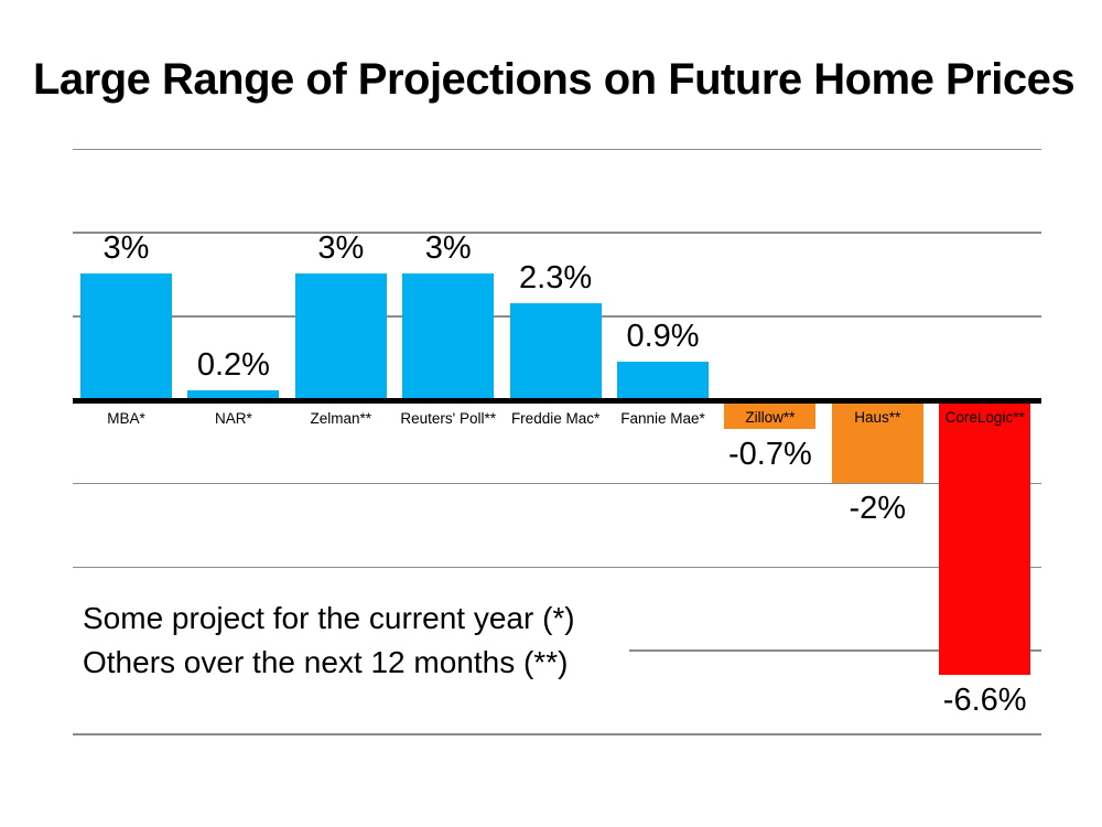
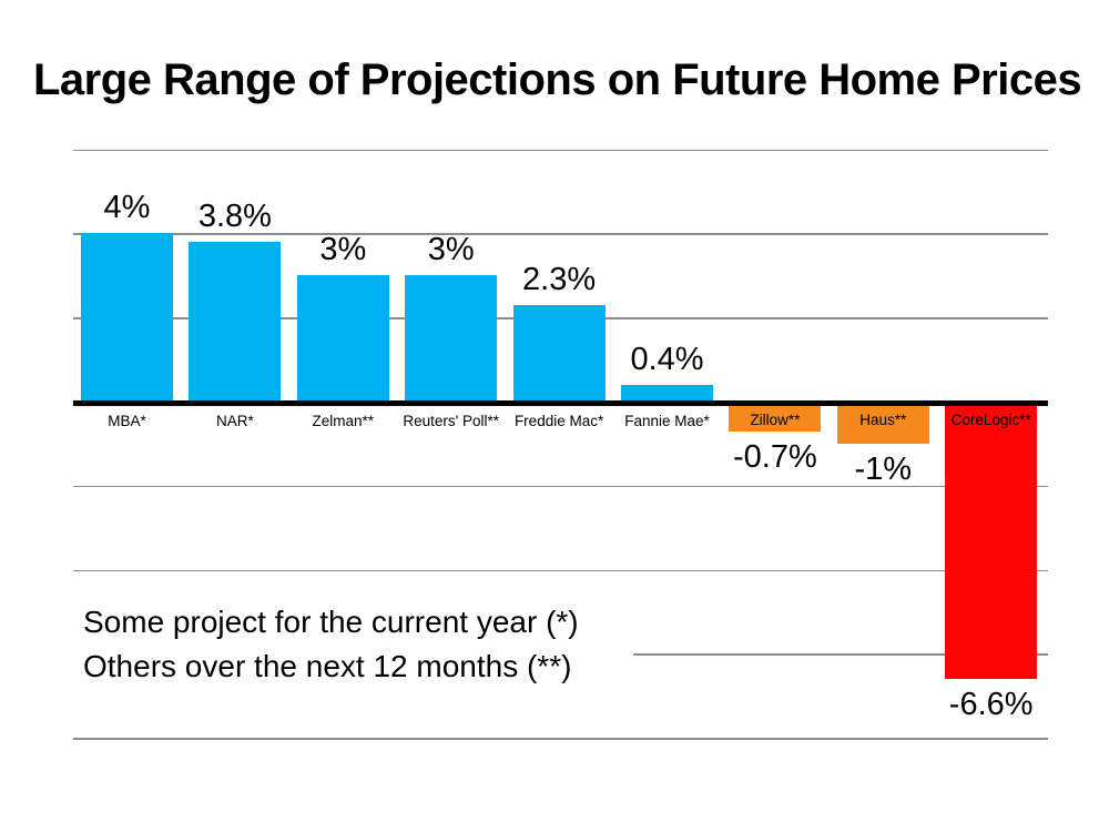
MBA*: 3% -> 4%
NAR*: 0.2% -> 3.8%
Fannie Mae*: 0.9% -> 0.4%
Haus**: -2% -> -1%
